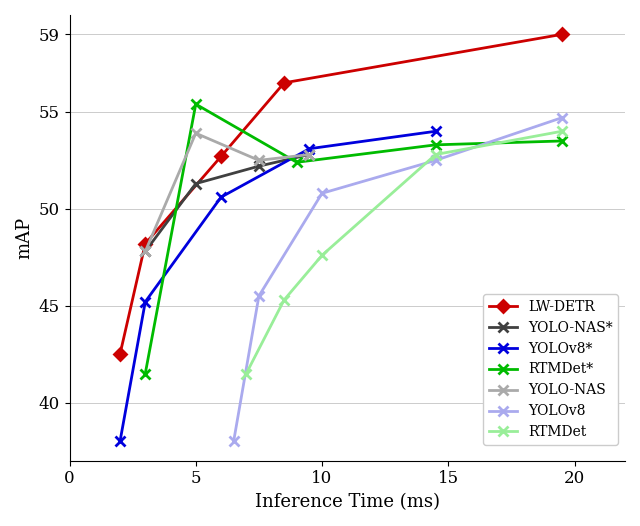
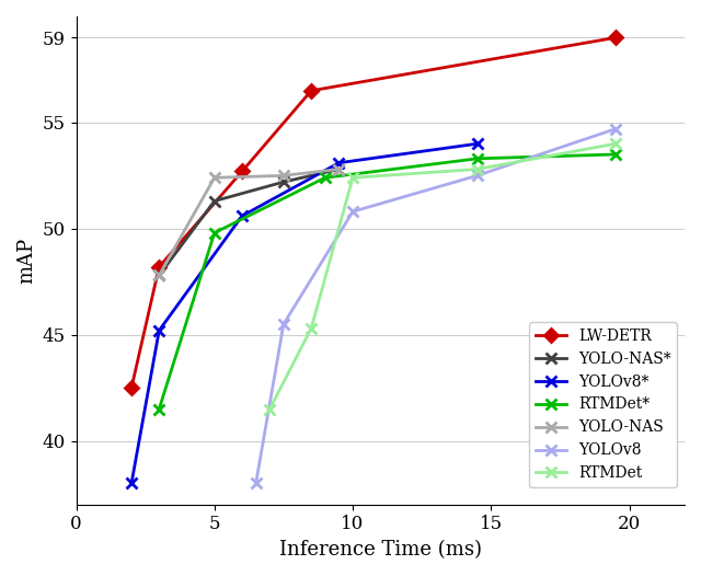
RTMDet*/5: 55.4 -> 49.8
YOLO-NAS/5: 53.9 -> 52.4
RTMDet/10: 47.6 -> 52.4
